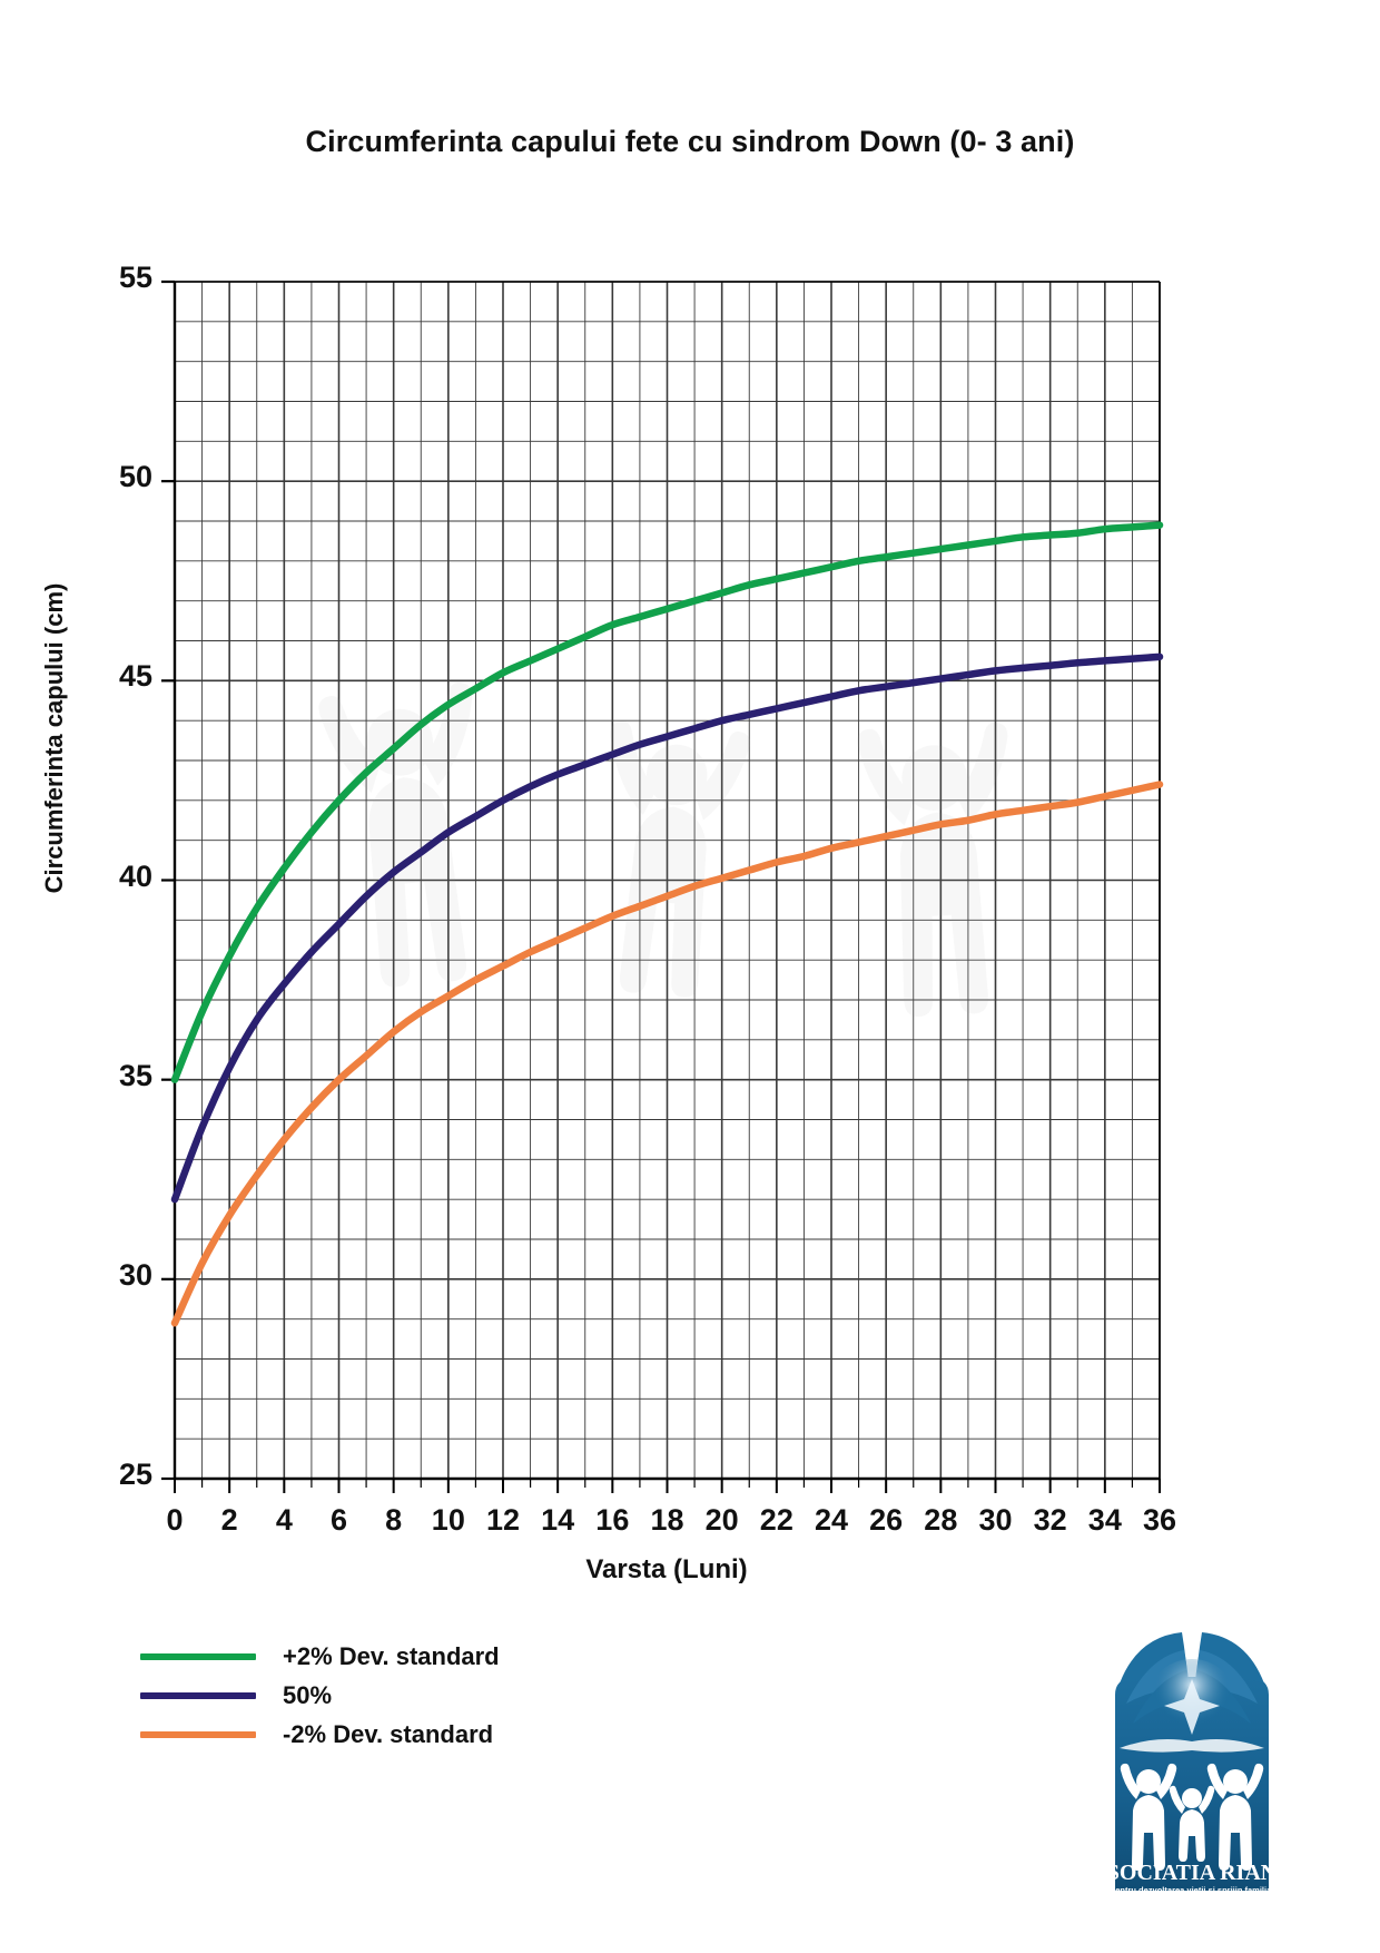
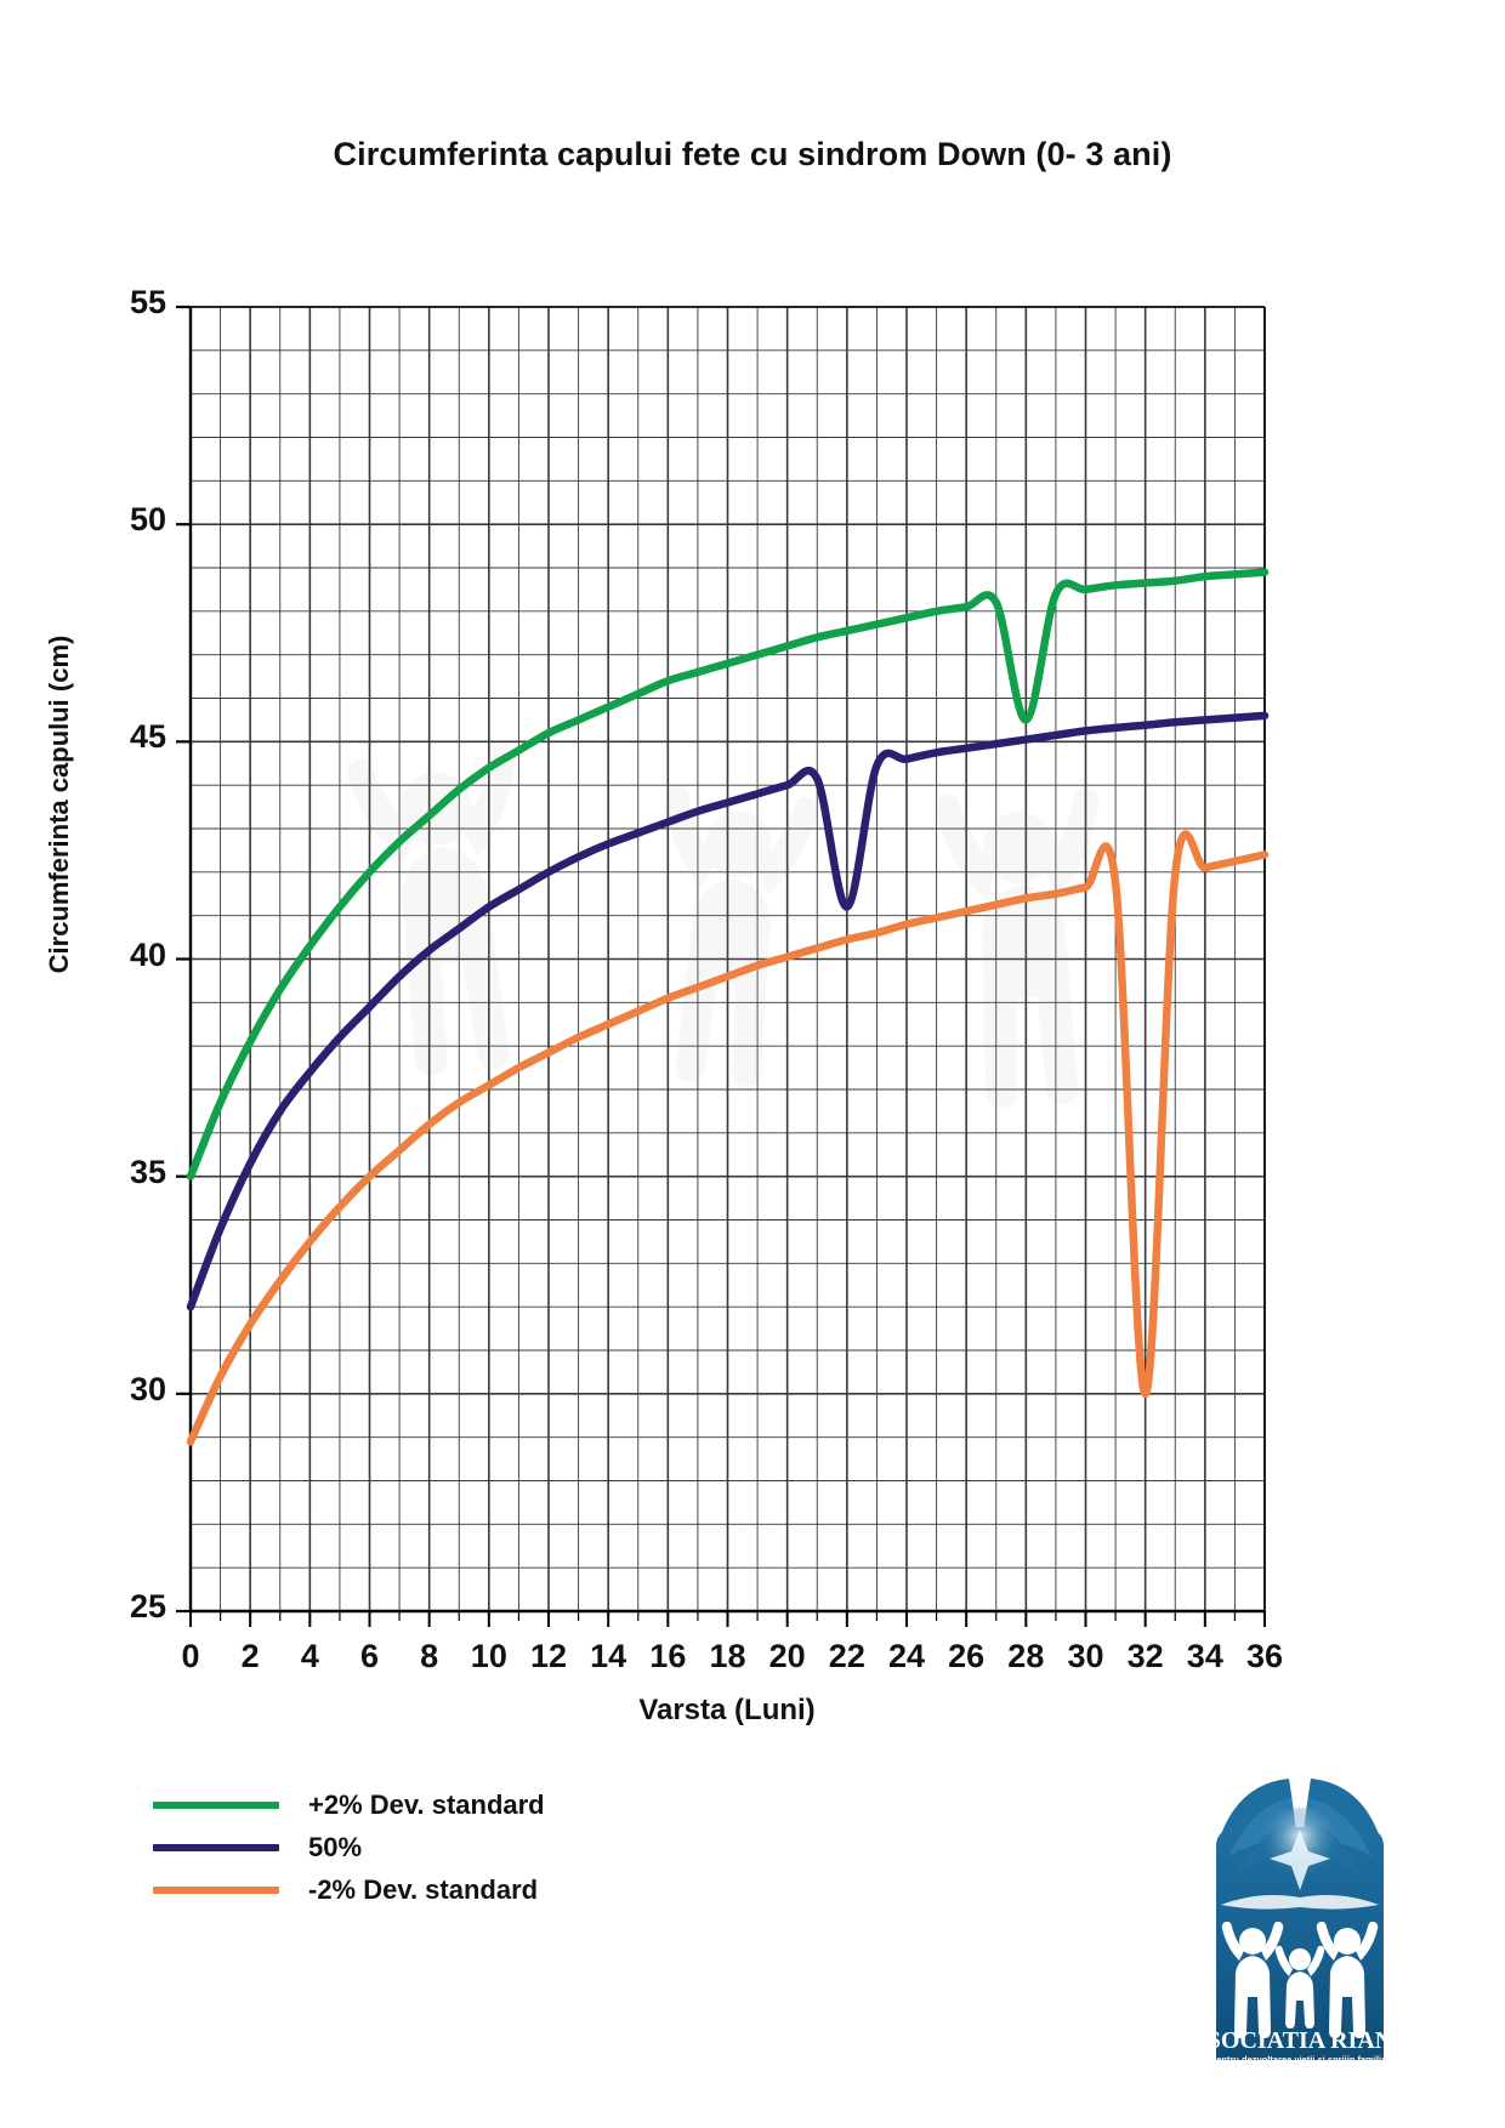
50%/22: 44.3 -> 41.2
+2% Dev. standard/28: 48.3 -> 45.5
-2% Dev. standard/32: 41.9 -> 30.0
